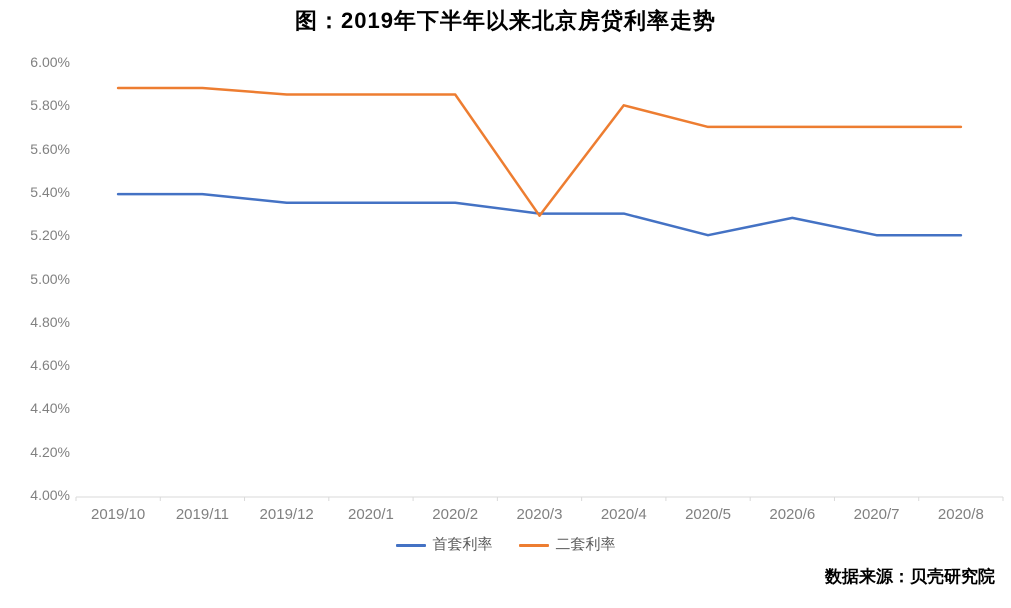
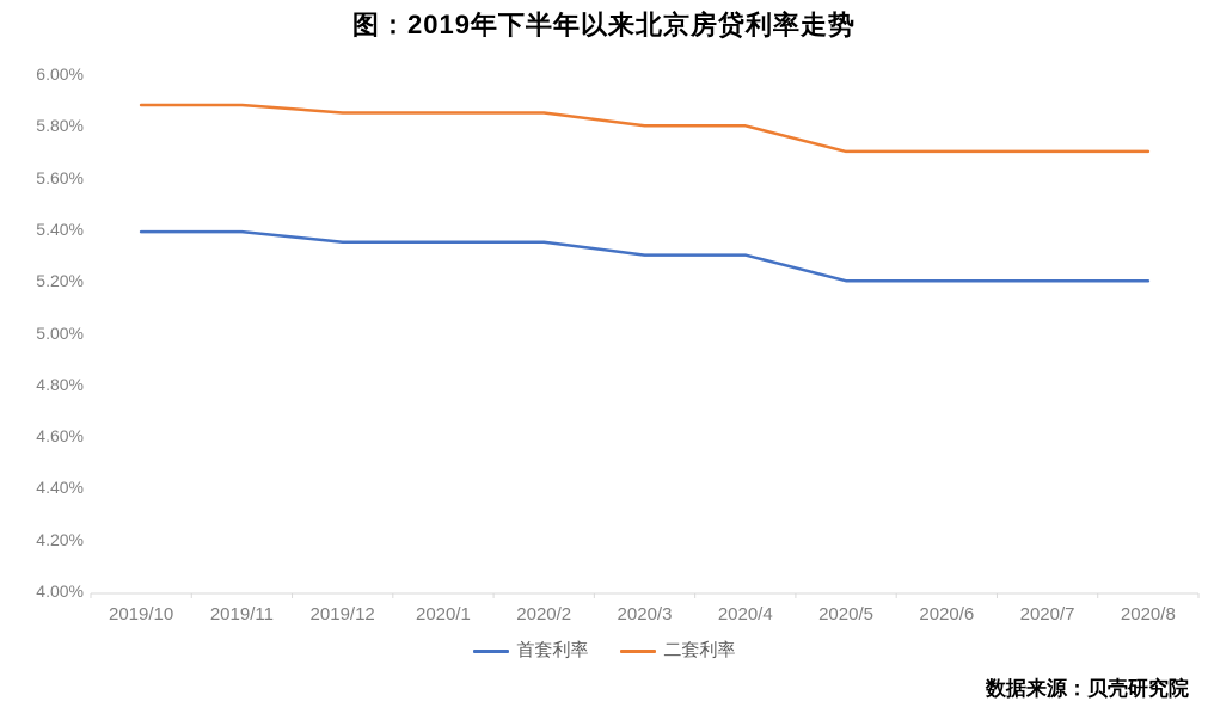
二套利率/2020/3: 5.29% -> 5.80%
首套利率/2020/6: 5.28% -> 5.20%
